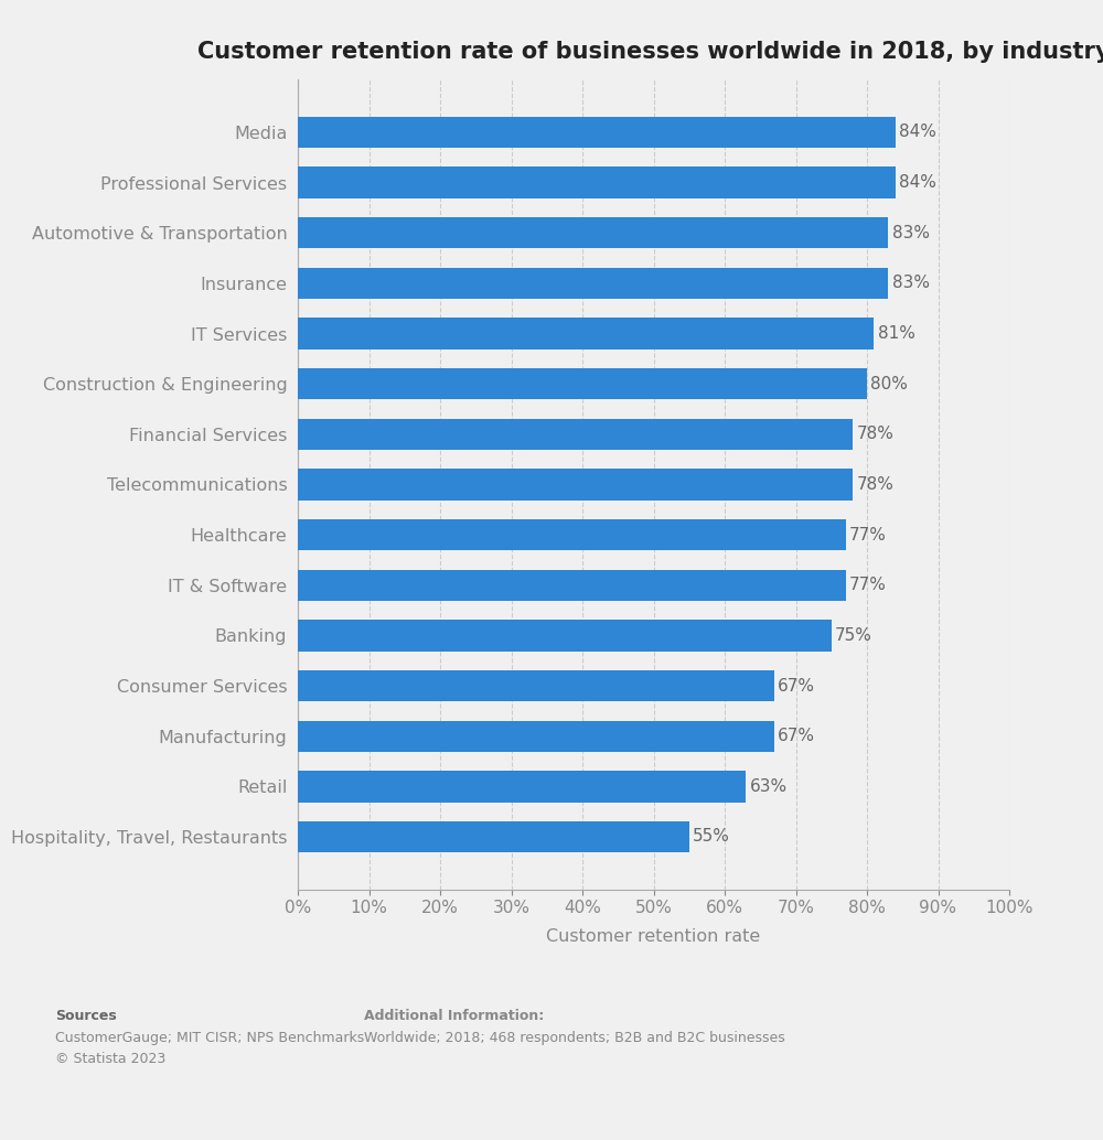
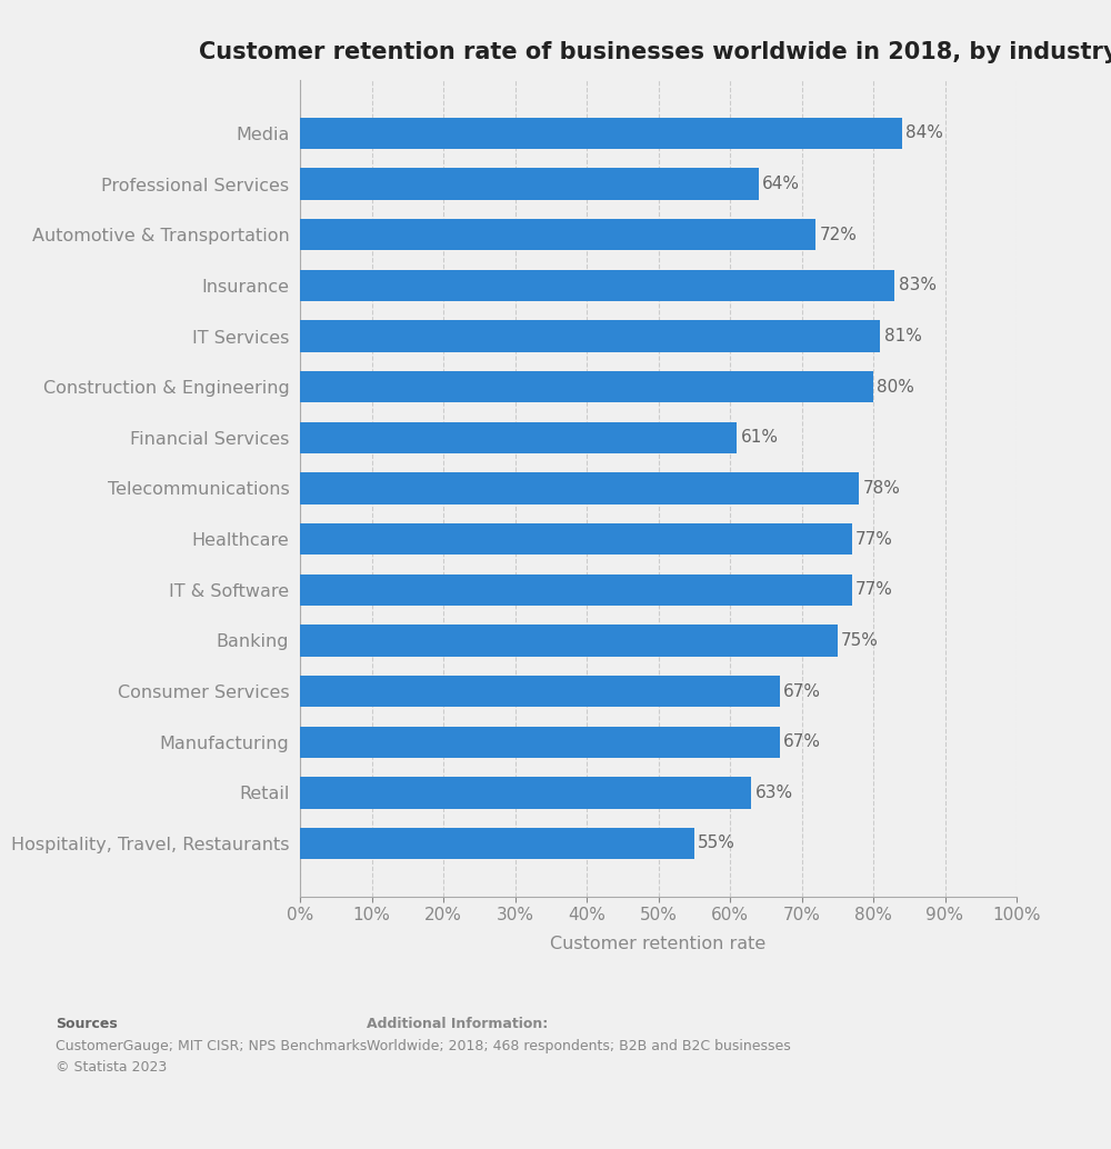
Professional Services: 84% -> 64%
Automotive & Transportation: 83% -> 72%
Financial Services: 78% -> 61%
